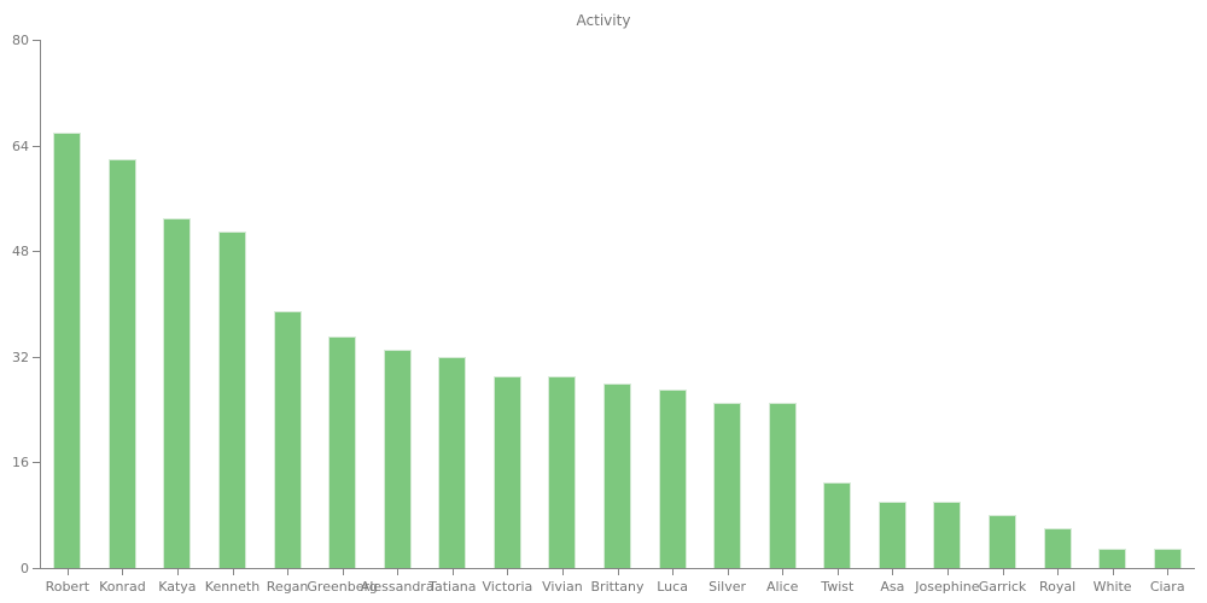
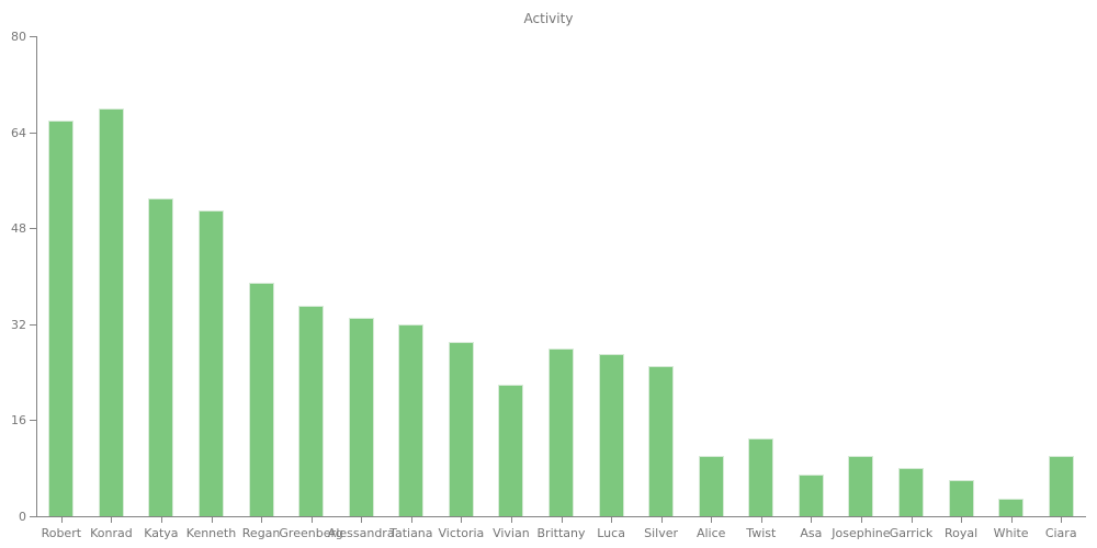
Konrad: 62 -> 68
Vivian: 29 -> 22
Alice: 25 -> 10
Asa: 10 -> 7
Ciara: 3 -> 10
